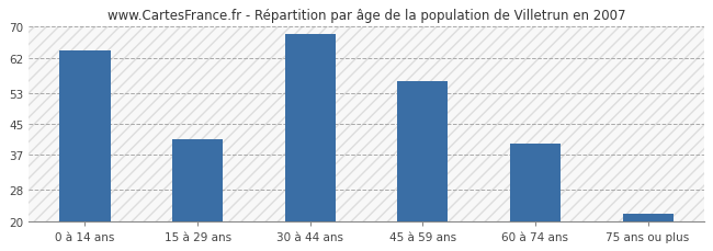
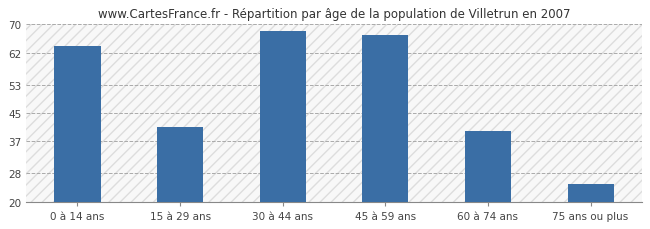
45 à 59 ans: 56 -> 67
75 ans ou plus: 22 -> 25
